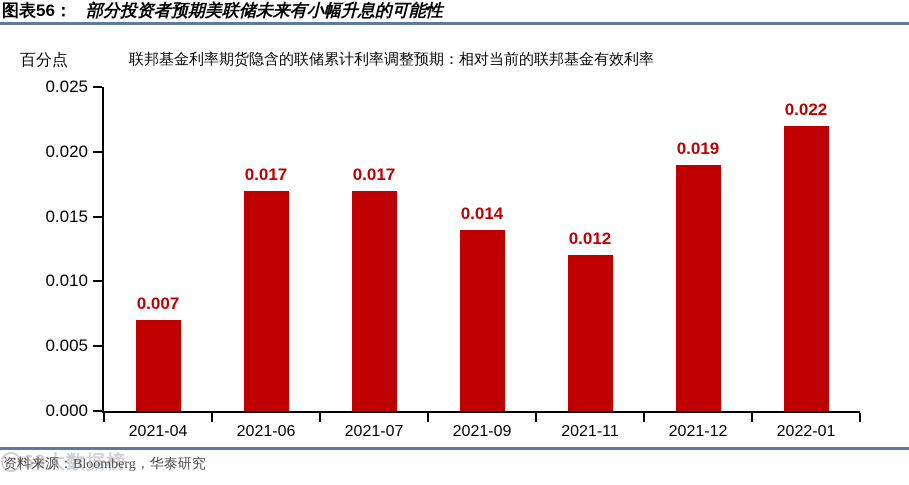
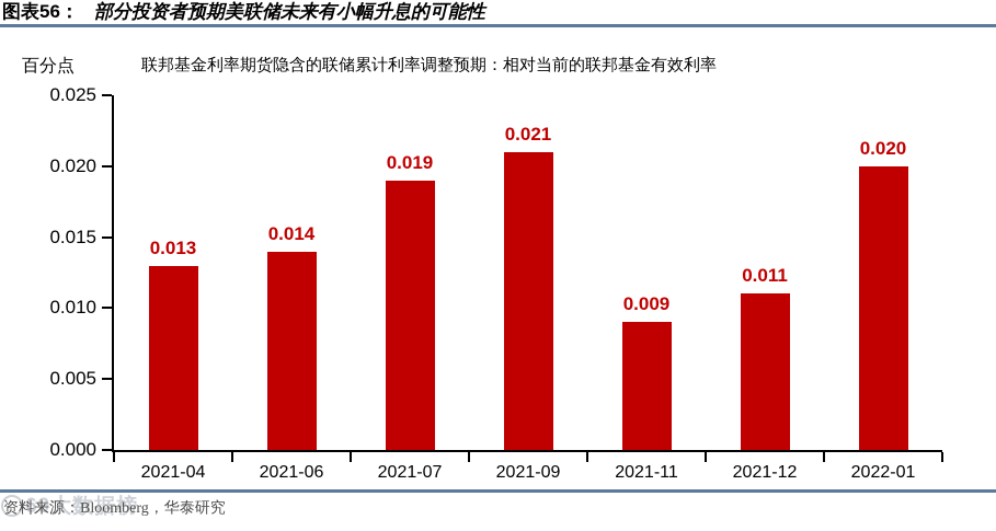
2021-04: 0.007 -> 0.013
2021-06: 0.017 -> 0.014
2021-07: 0.017 -> 0.019
2021-09: 0.014 -> 0.021
2021-11: 0.012 -> 0.009
2021-12: 0.019 -> 0.011
2022-01: 0.022 -> 0.020
